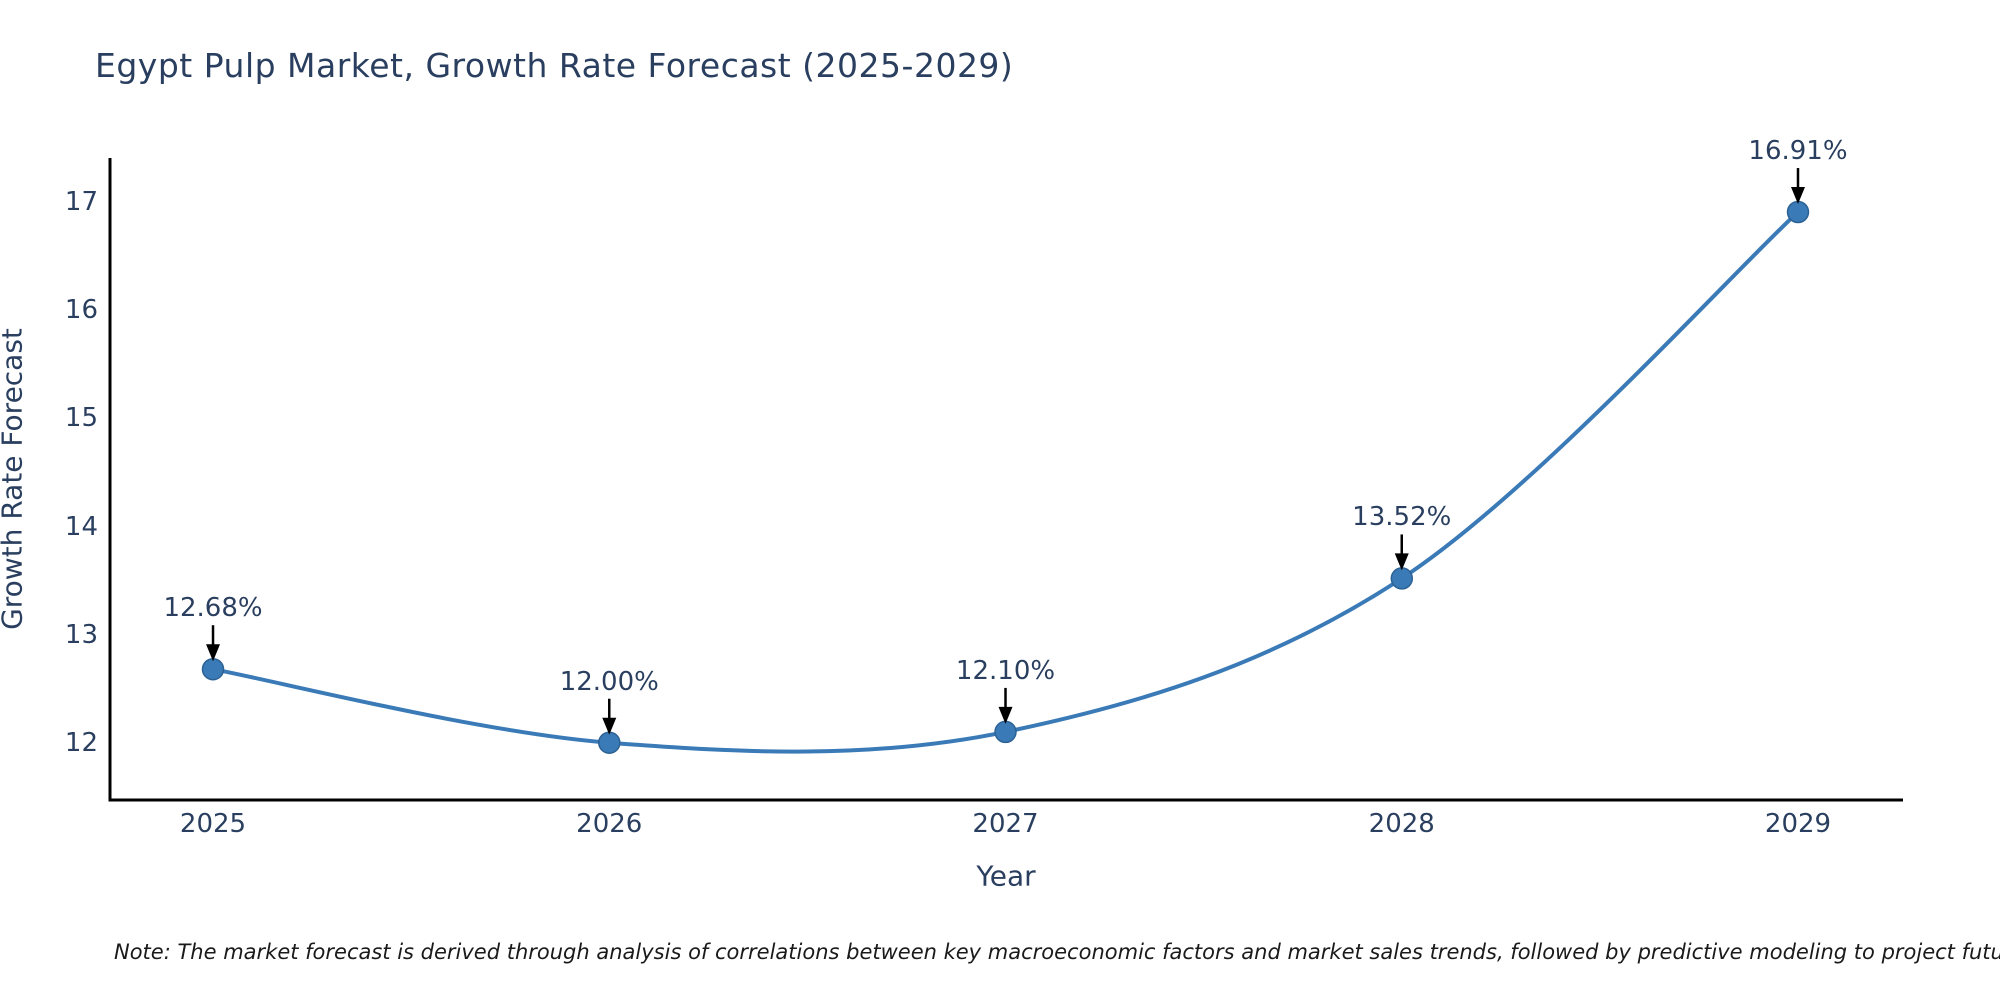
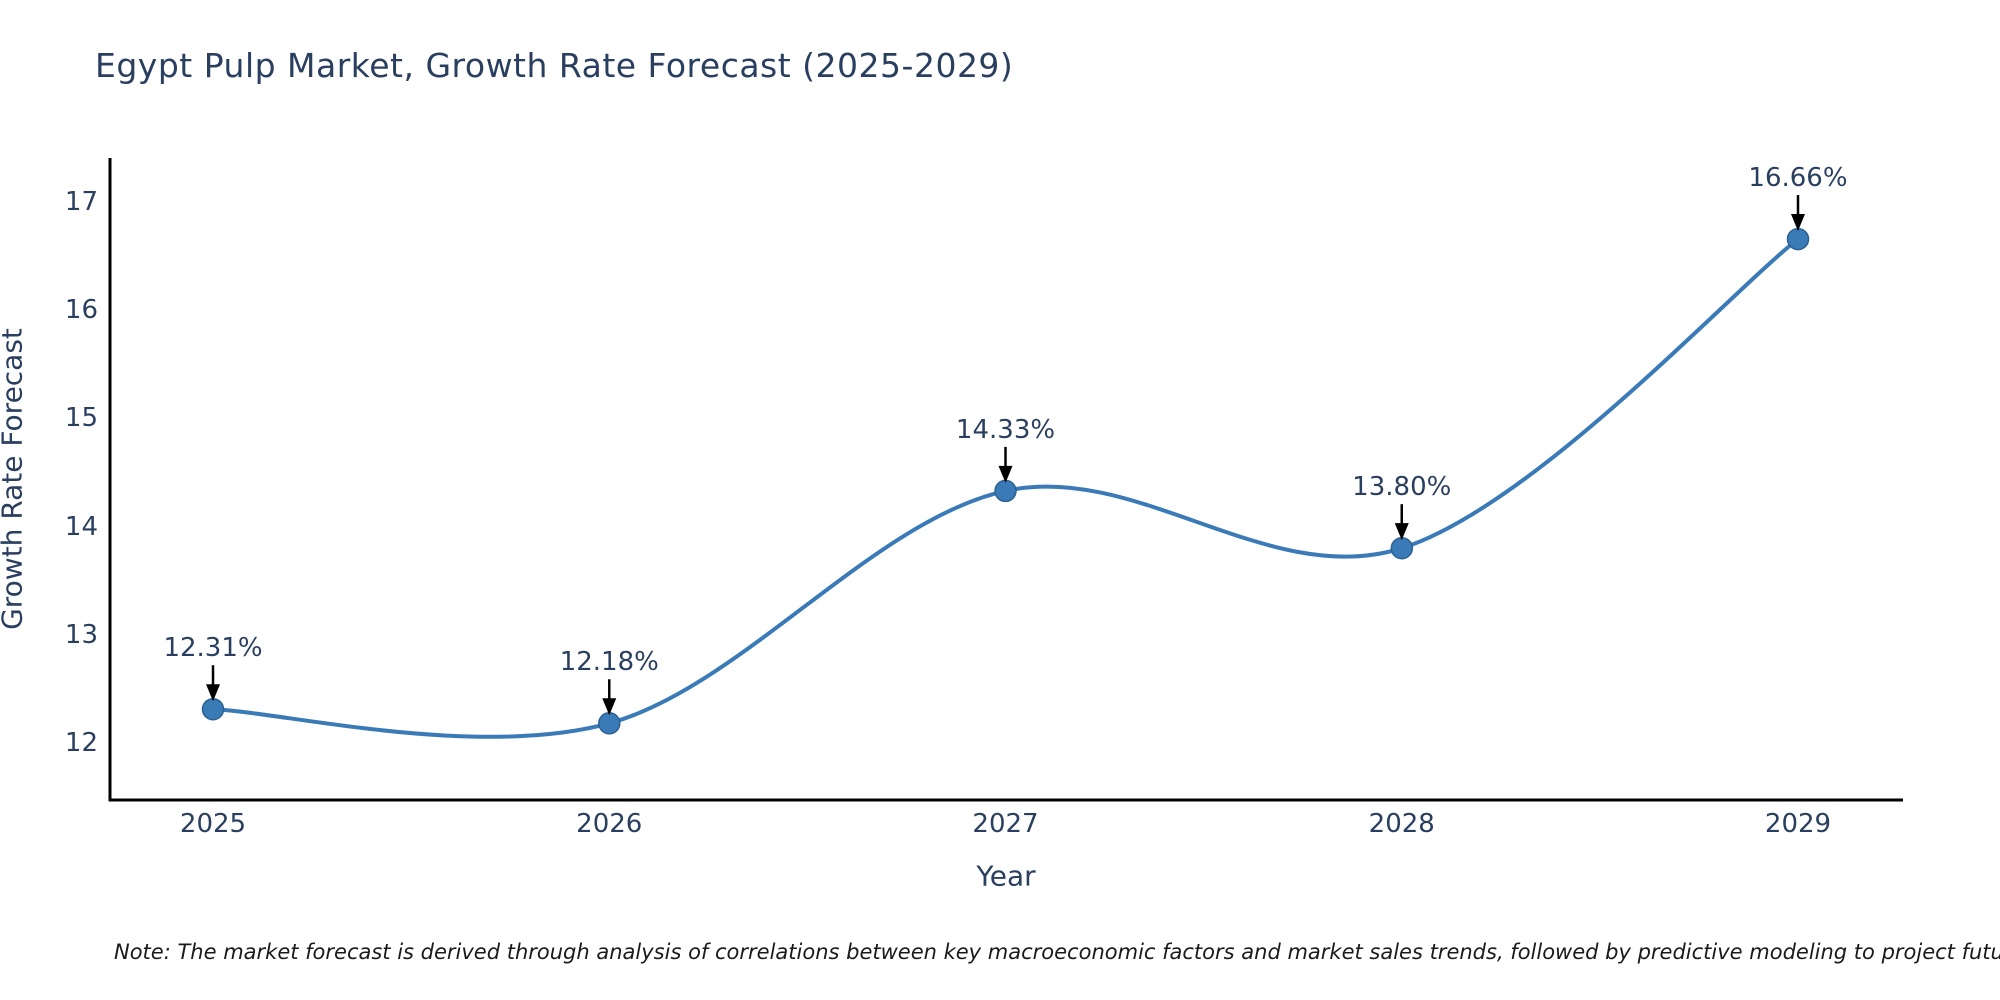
2025: 12.68% -> 12.31%
2026: 12.00% -> 12.18%
2027: 12.10% -> 14.33%
2028: 13.52% -> 13.80%
2029: 16.91% -> 16.66%
